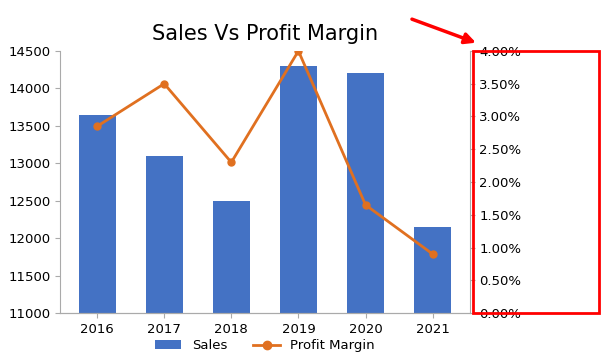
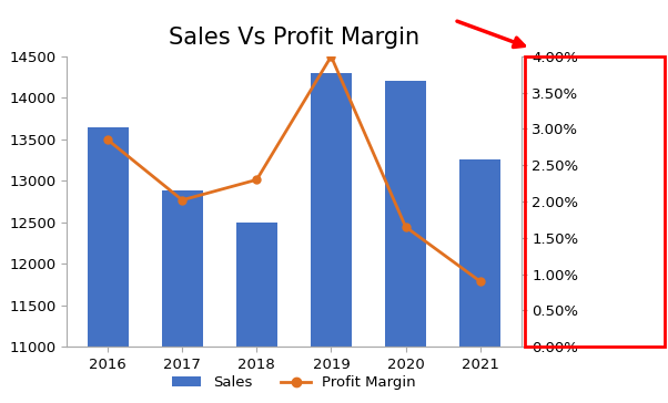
Sales/2017: 13100 -> 12880
Profit Margin/2017: 3.50% -> 2.02%
Sales/2021: 12150 -> 13260
